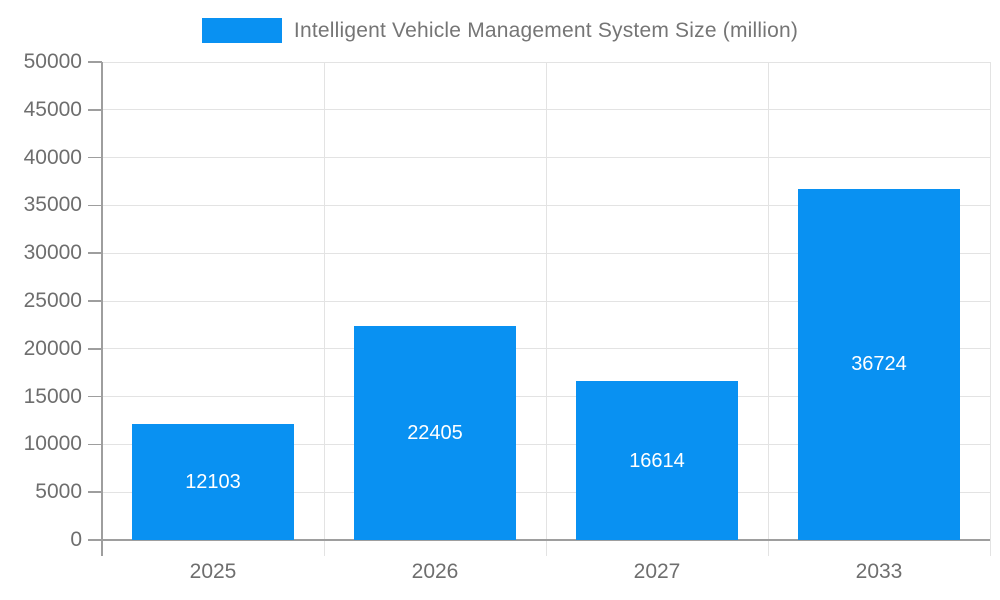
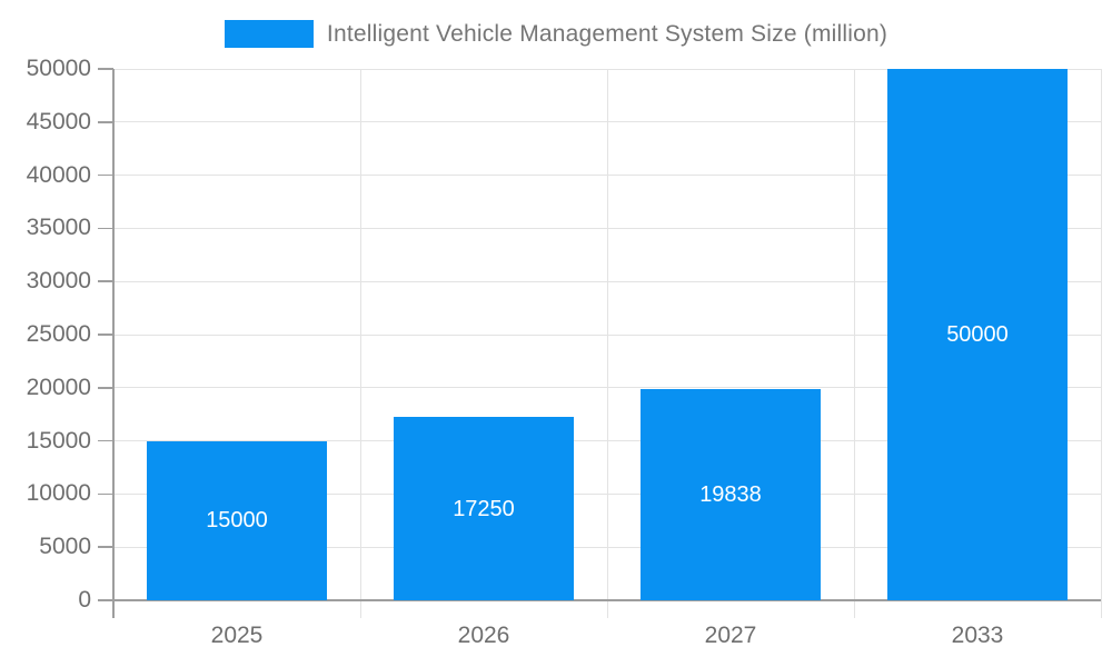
2025: 12103 -> 15000
2026: 22405 -> 17250
2027: 16614 -> 19838
2033: 36724 -> 50000
